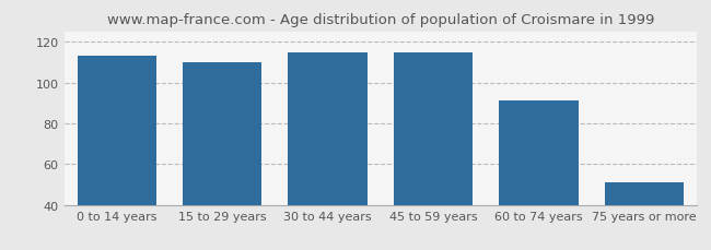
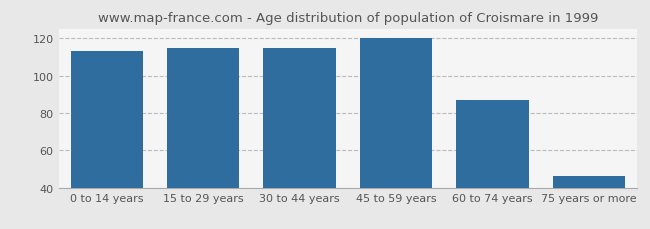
15 to 29 years: 110 -> 115
45 to 59 years: 115 -> 120
60 to 74 years: 91 -> 87
75 years or more: 51 -> 46
